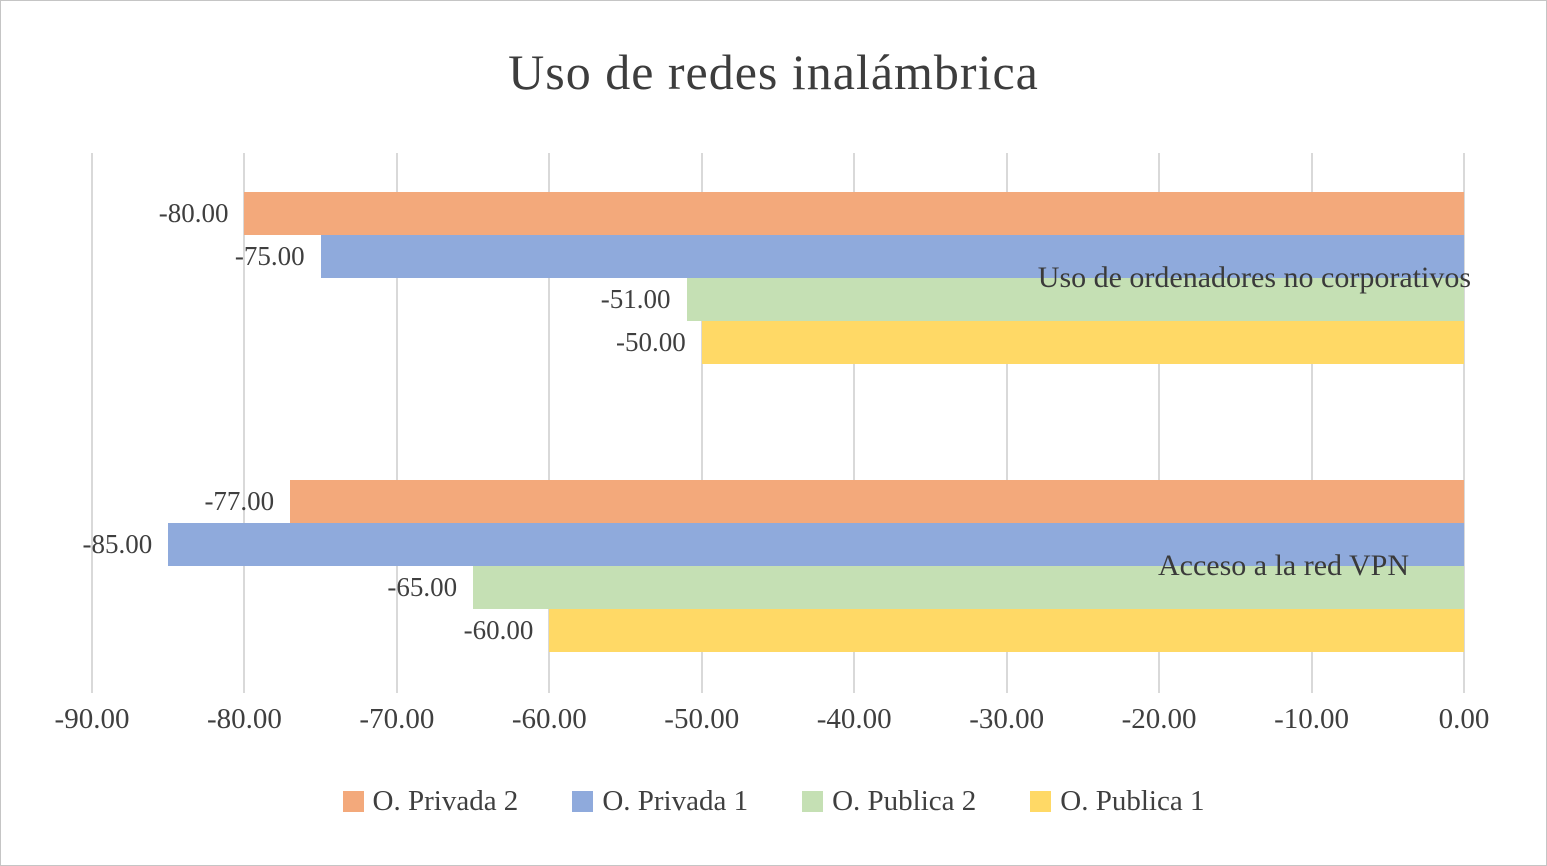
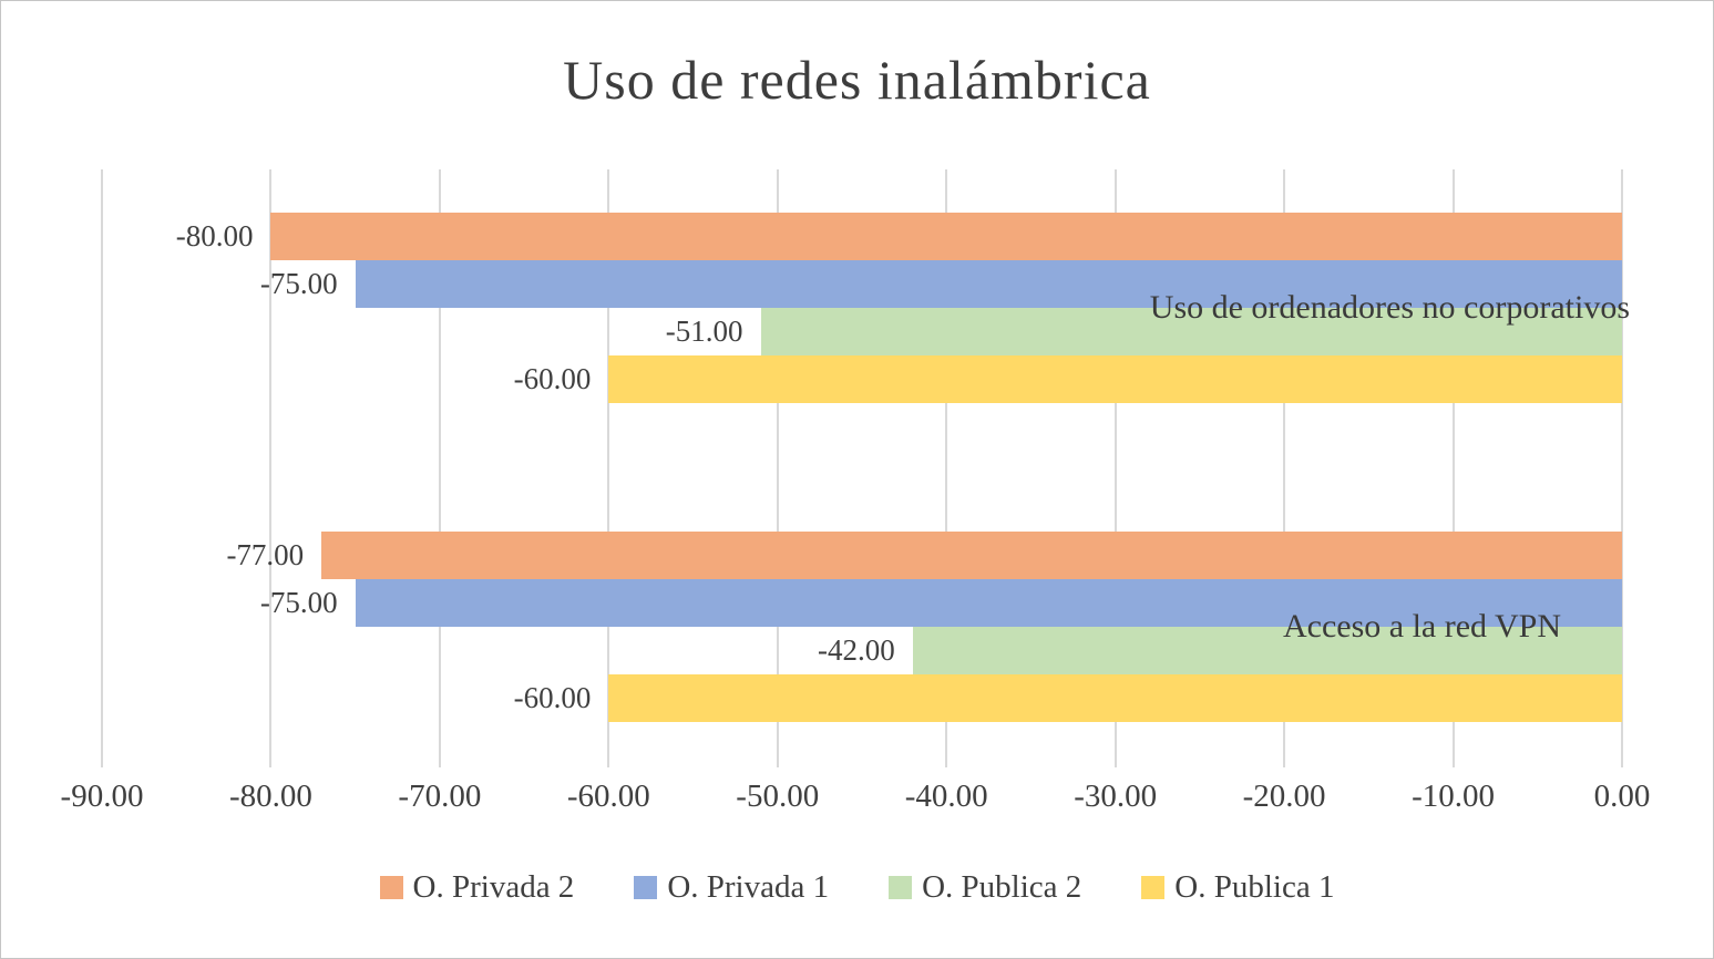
O. Publica 1/Uso de ordenadores no corporativos: -50.00 -> -60.00
O. Privada 1/Acceso a la red VPN: -85.00 -> -75.00
O. Publica 2/Acceso a la red VPN: -65.00 -> -42.00
